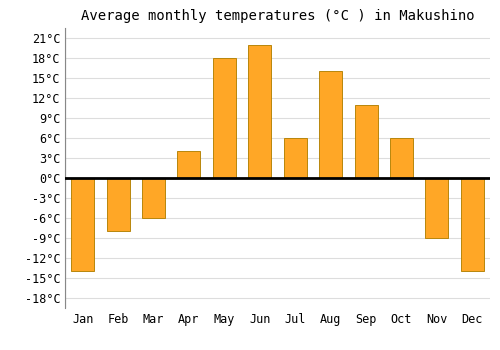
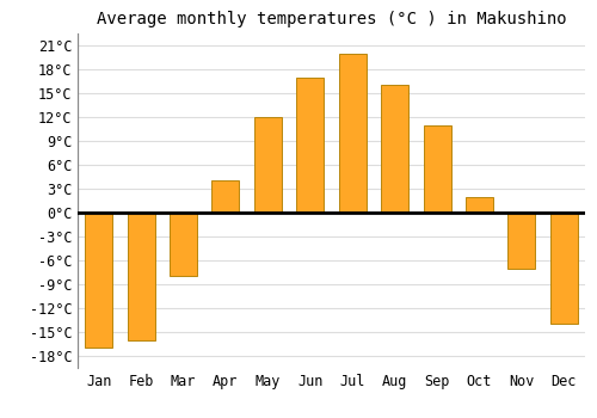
Jan: -14°C -> -17°C
Feb: -8°C -> -16°C
Mar: -6°C -> -8°C
May: 18°C -> 12°C
Jun: 20°C -> 17°C
Jul: 6°C -> 20°C
Oct: 6°C -> 2°C
Nov: -9°C -> -7°C
